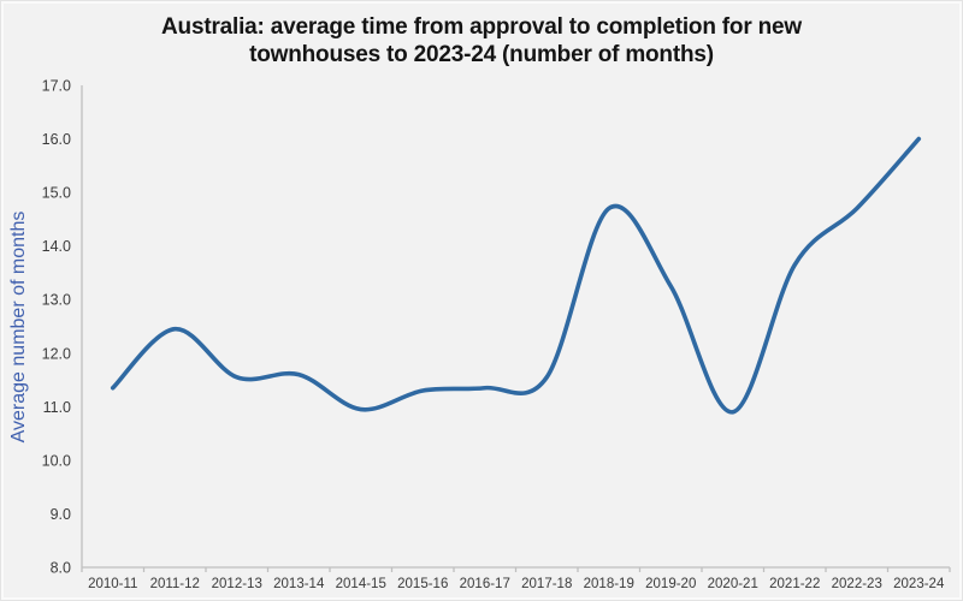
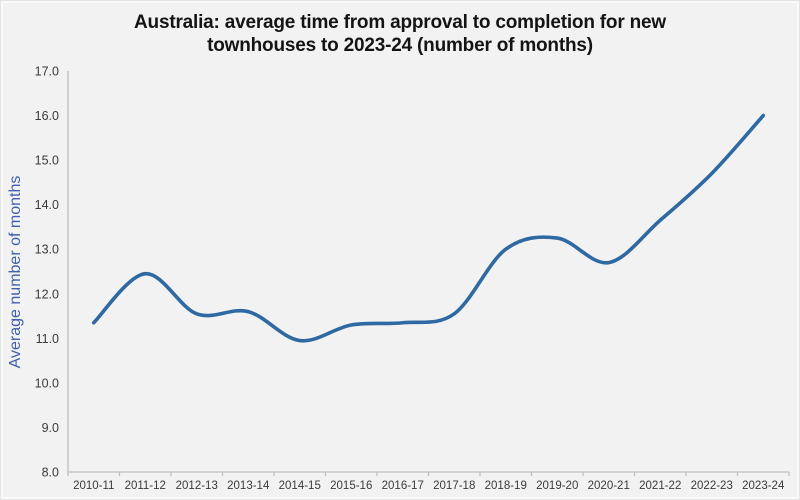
2018-19: 14.7 -> 13.0
2020-21: 10.9 -> 12.7
